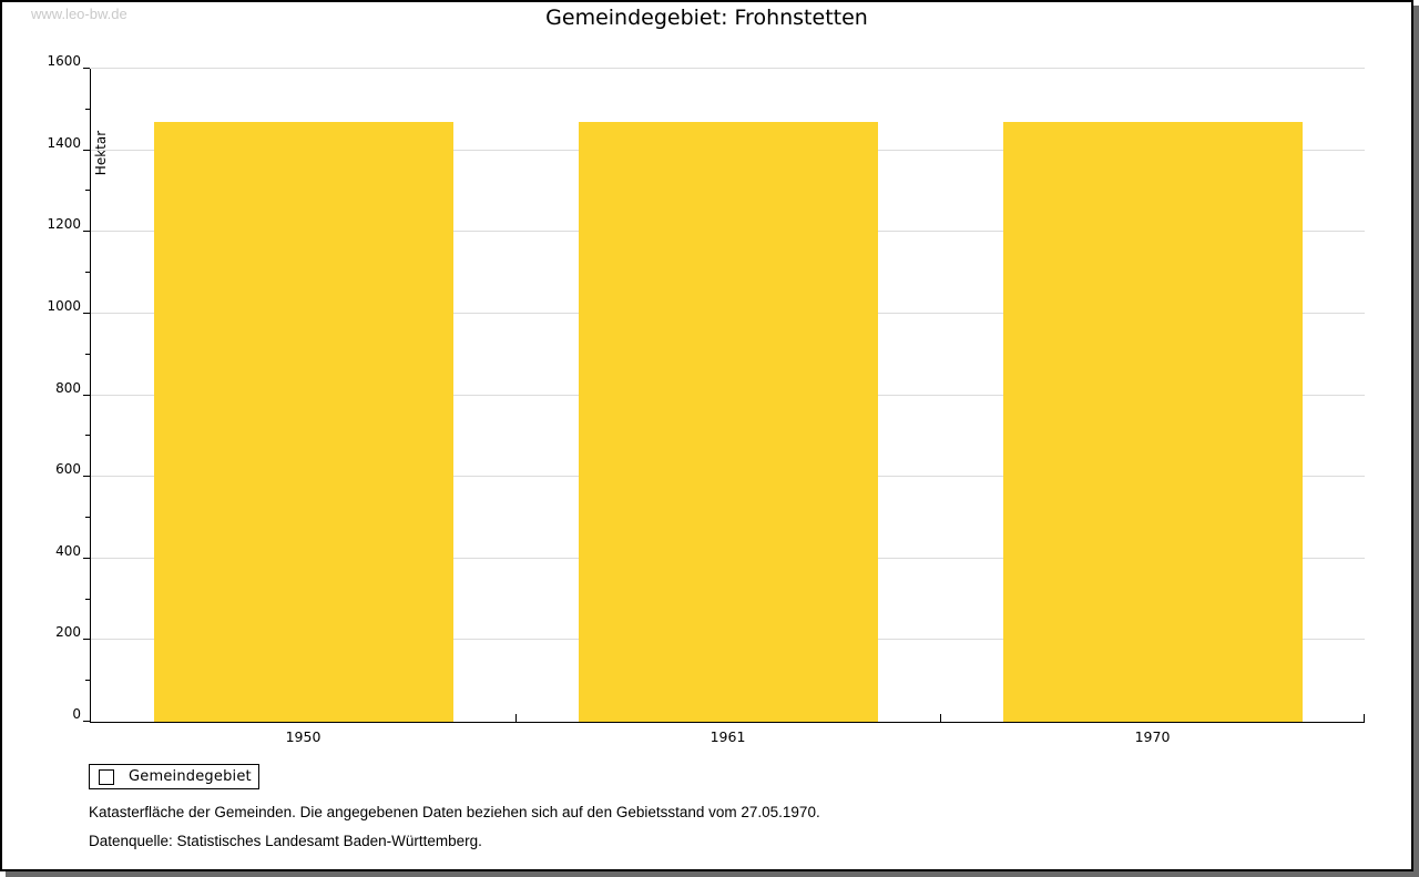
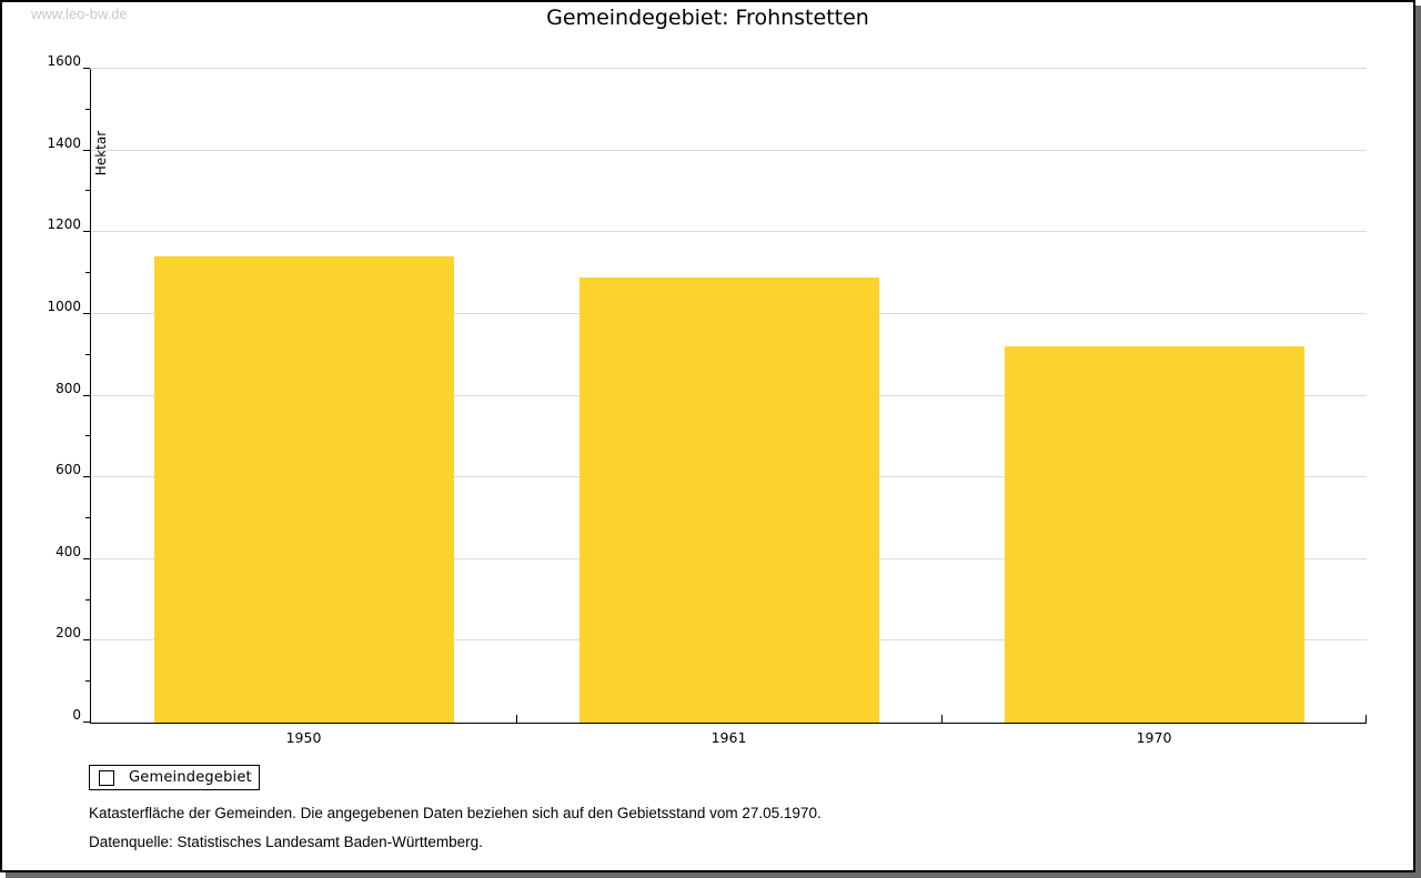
1950: 1470 -> 1140
1961: 1470 -> 1090
1970: 1470 -> 920
